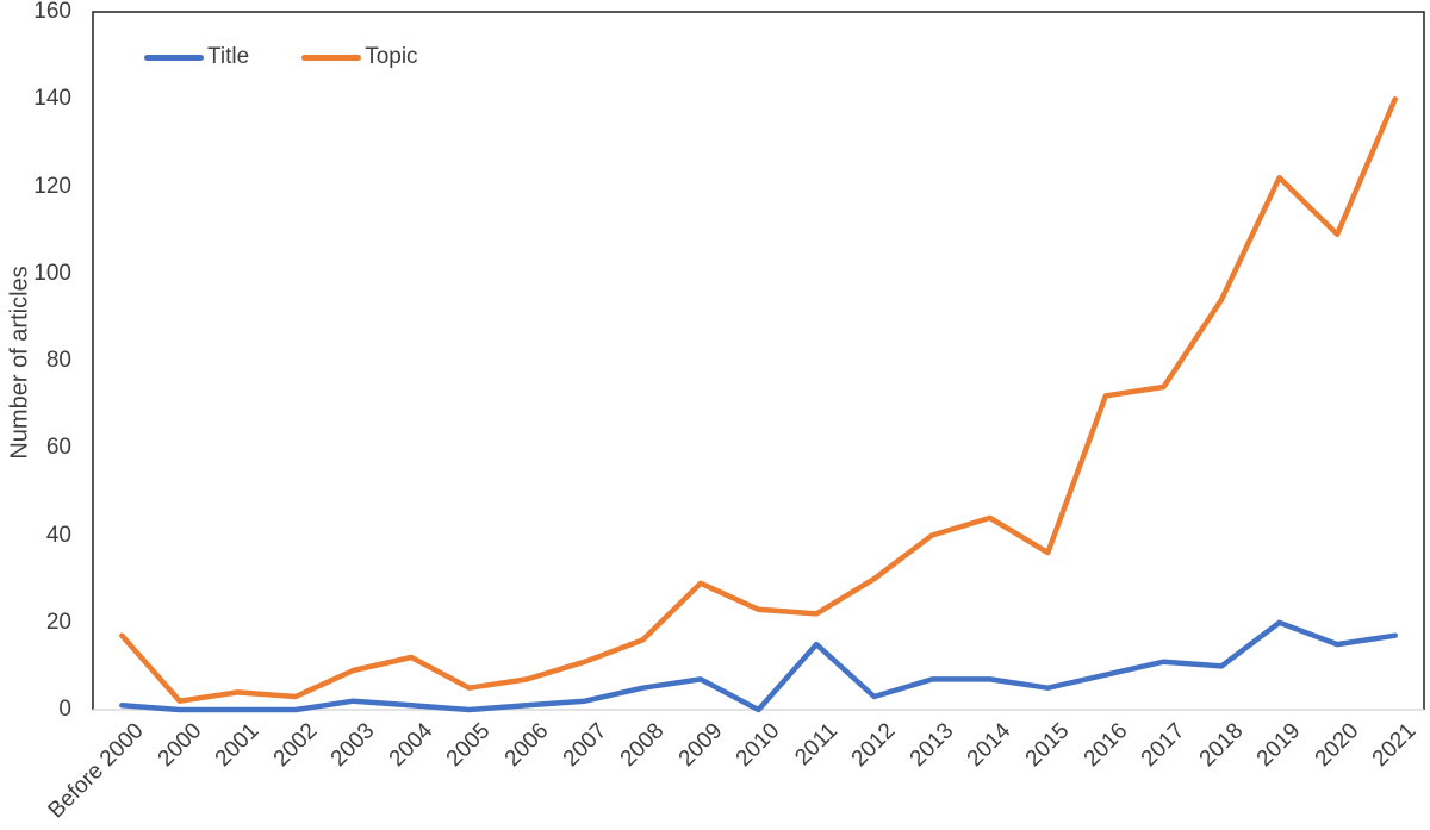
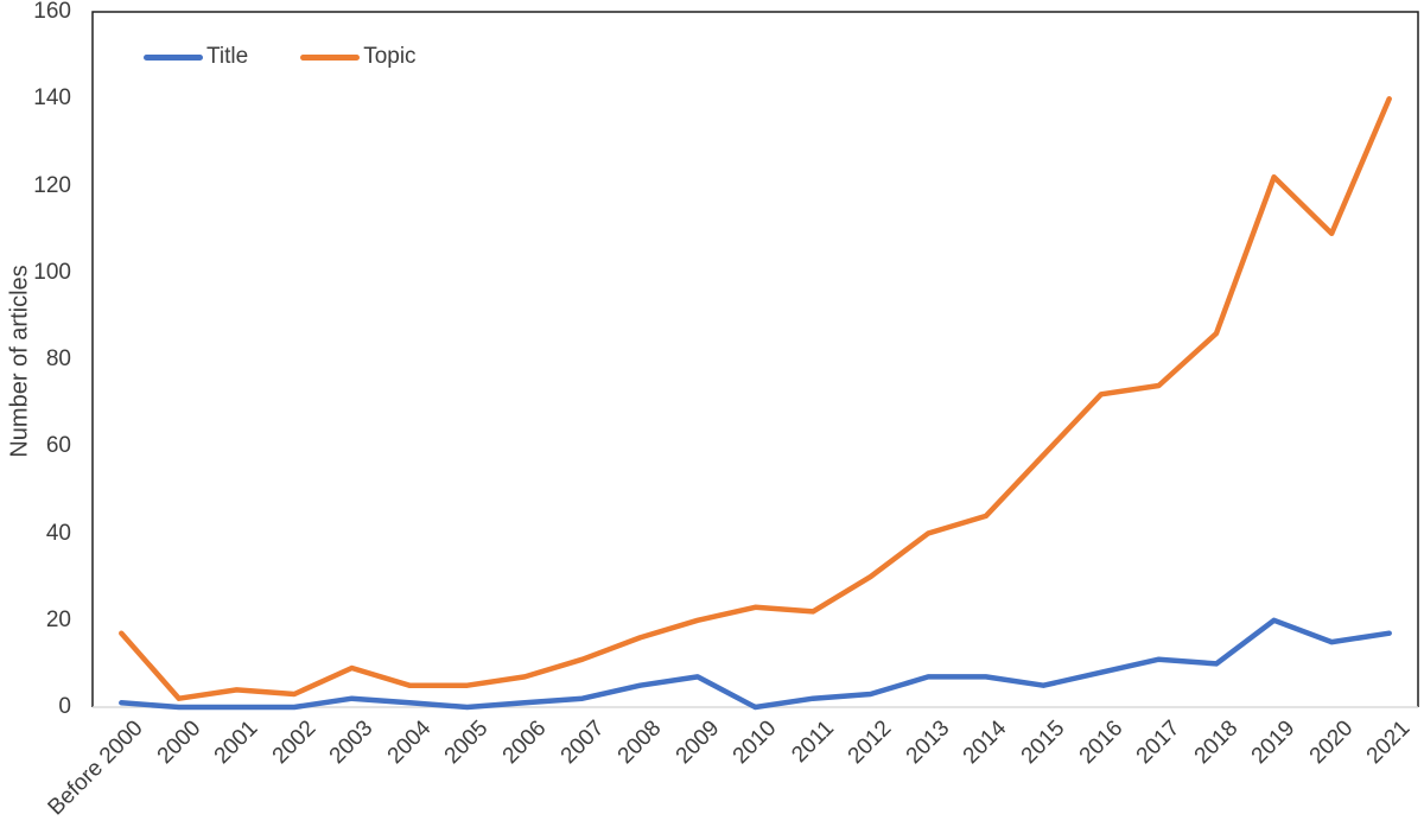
Topic/2004: 12 -> 5
Topic/2009: 29 -> 20
Title/2011: 15 -> 2
Topic/2015: 36 -> 58
Topic/2018: 94 -> 86
